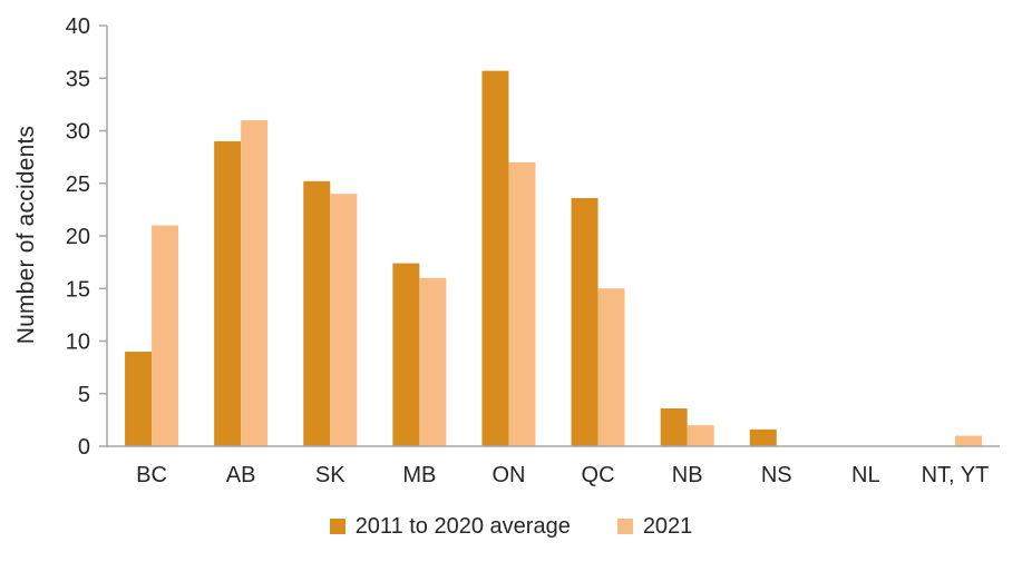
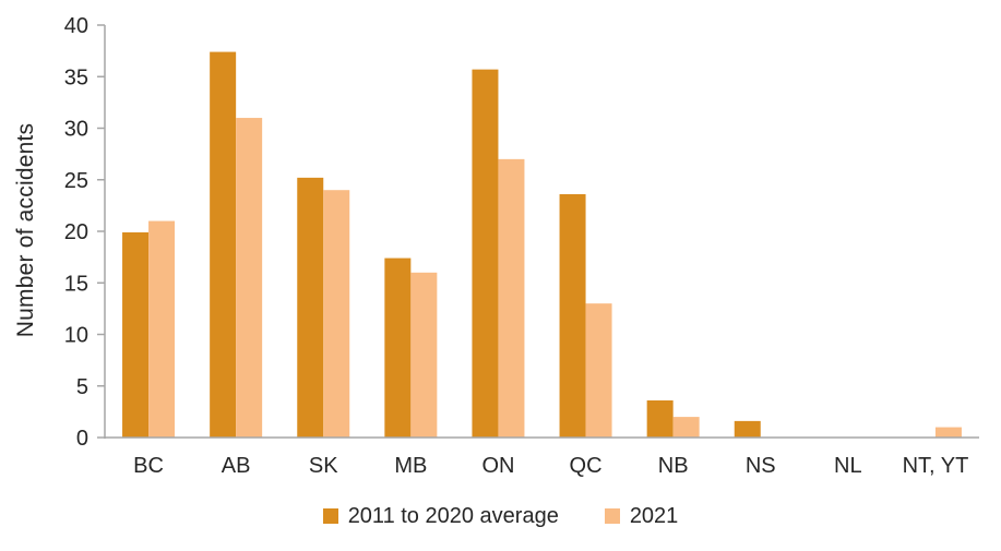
2011 to 2020 average/BC: 9 -> 20
2011 to 2020 average/AB: 29 -> 37
2021/QC: 15 -> 13
